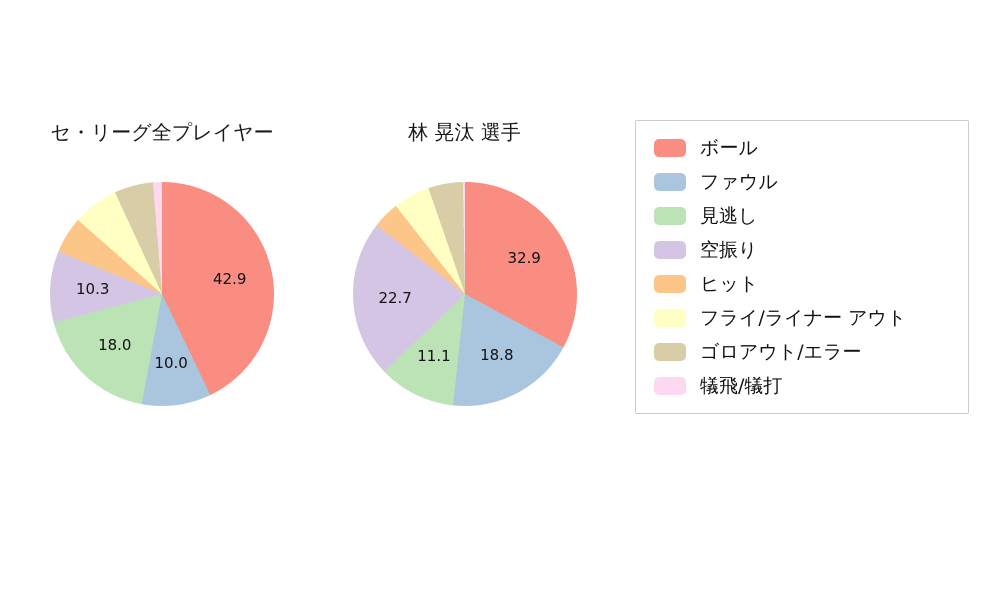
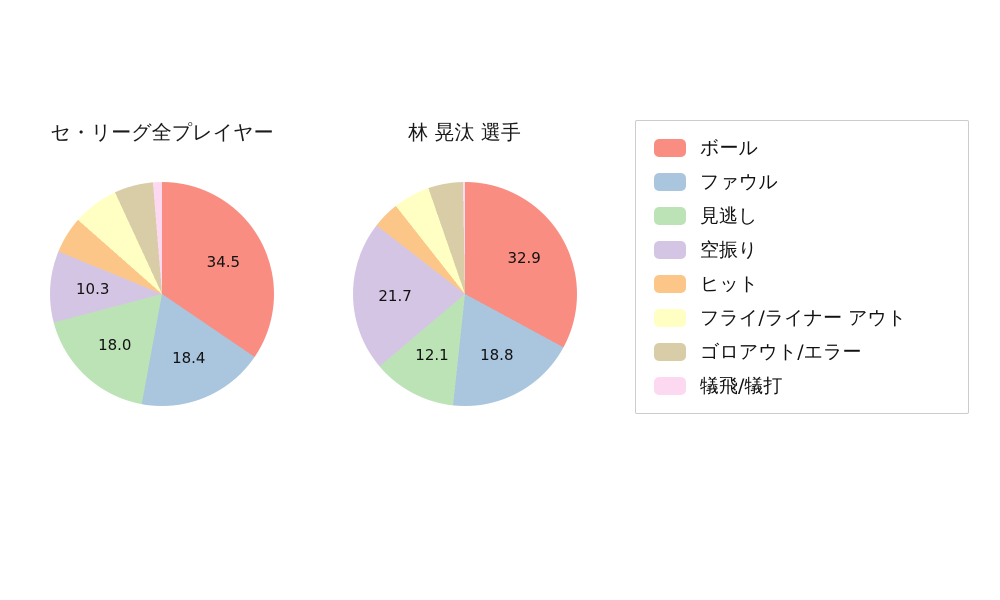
セ・リーグ全プレイヤー/ボール: 42.9 -> 34.5
セ・リーグ全プレイヤー/ファウル: 10.0 -> 18.4
林 晃汰 選手/見逃し: 11.1 -> 12.1
林 晃汰 選手/空振り: 22.7 -> 21.7
